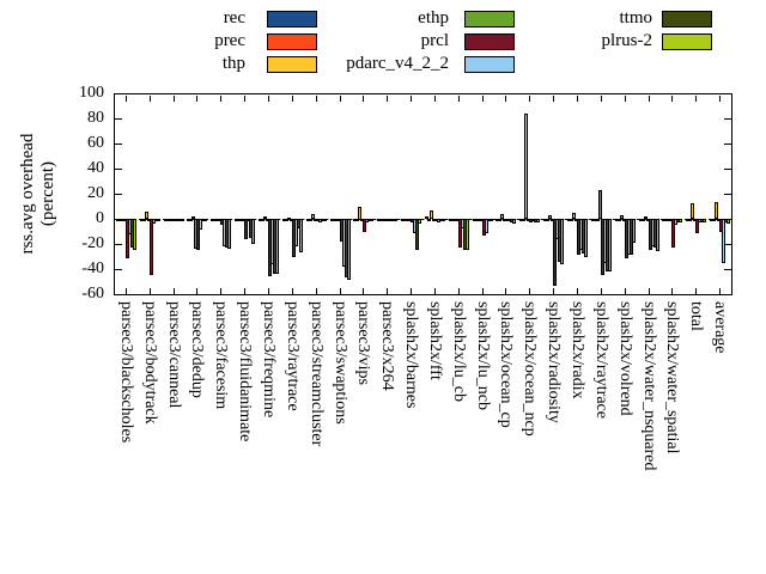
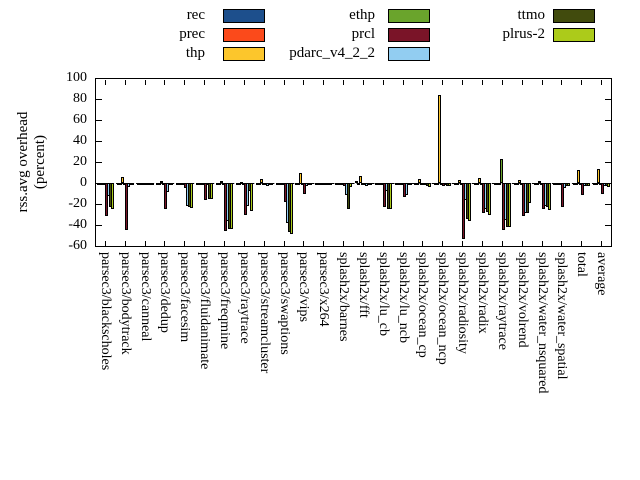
ethp/parsec3/dedup: -24 -> -1
plrus-2/parsec3/fluidanimate: -20 -> -15
pdarc_v4_2_2/average: -35 -> -3
